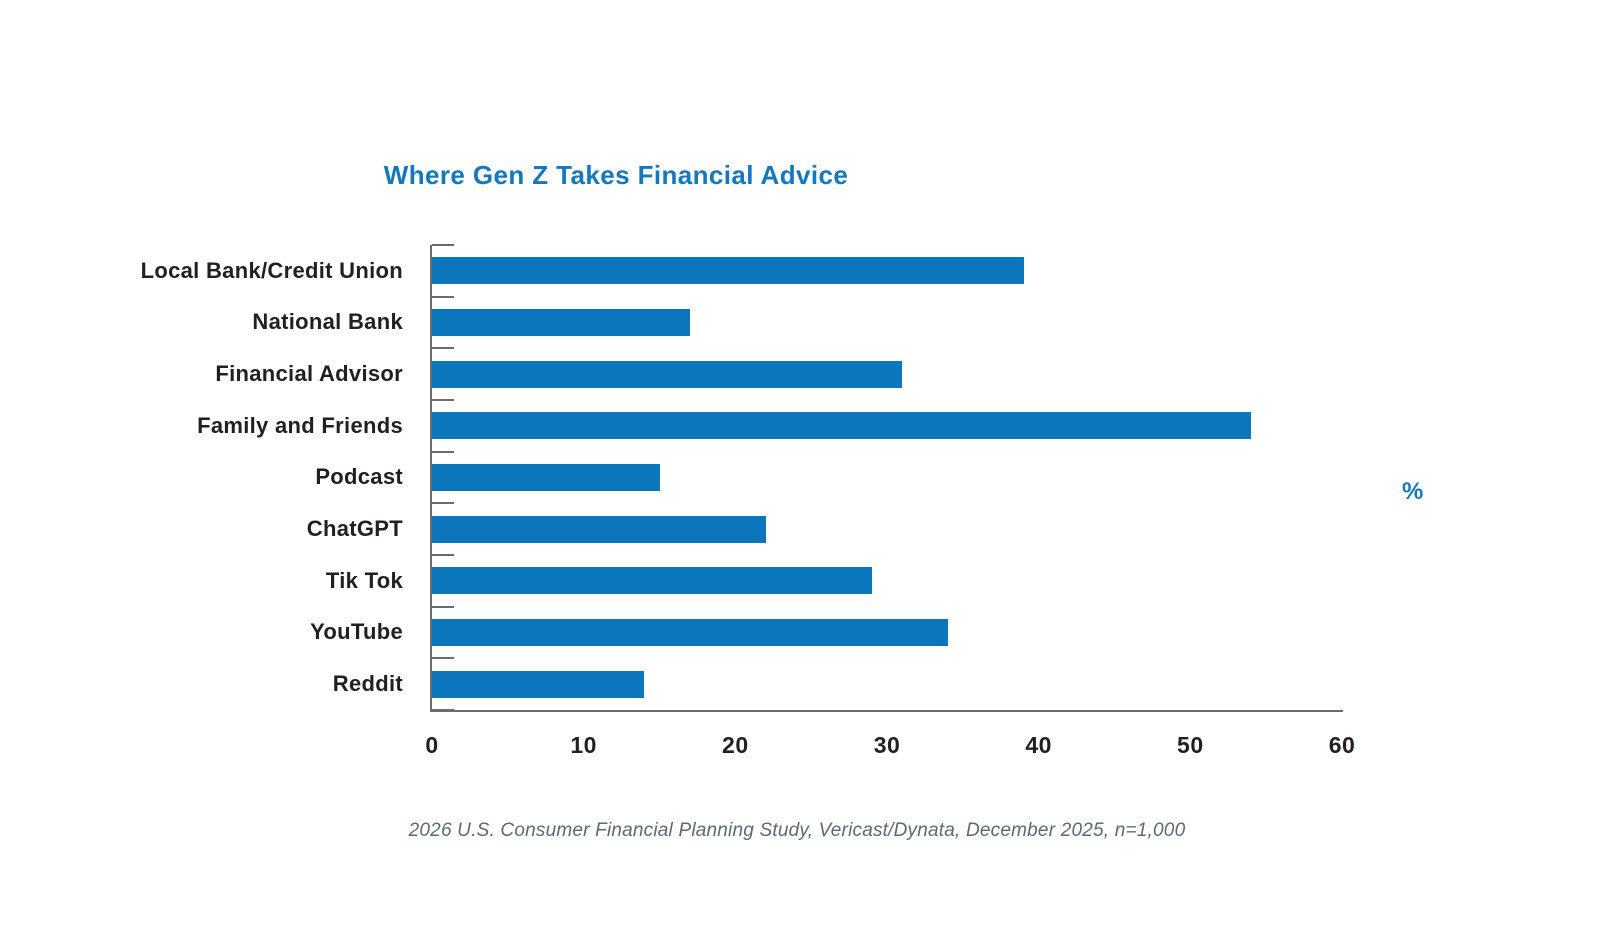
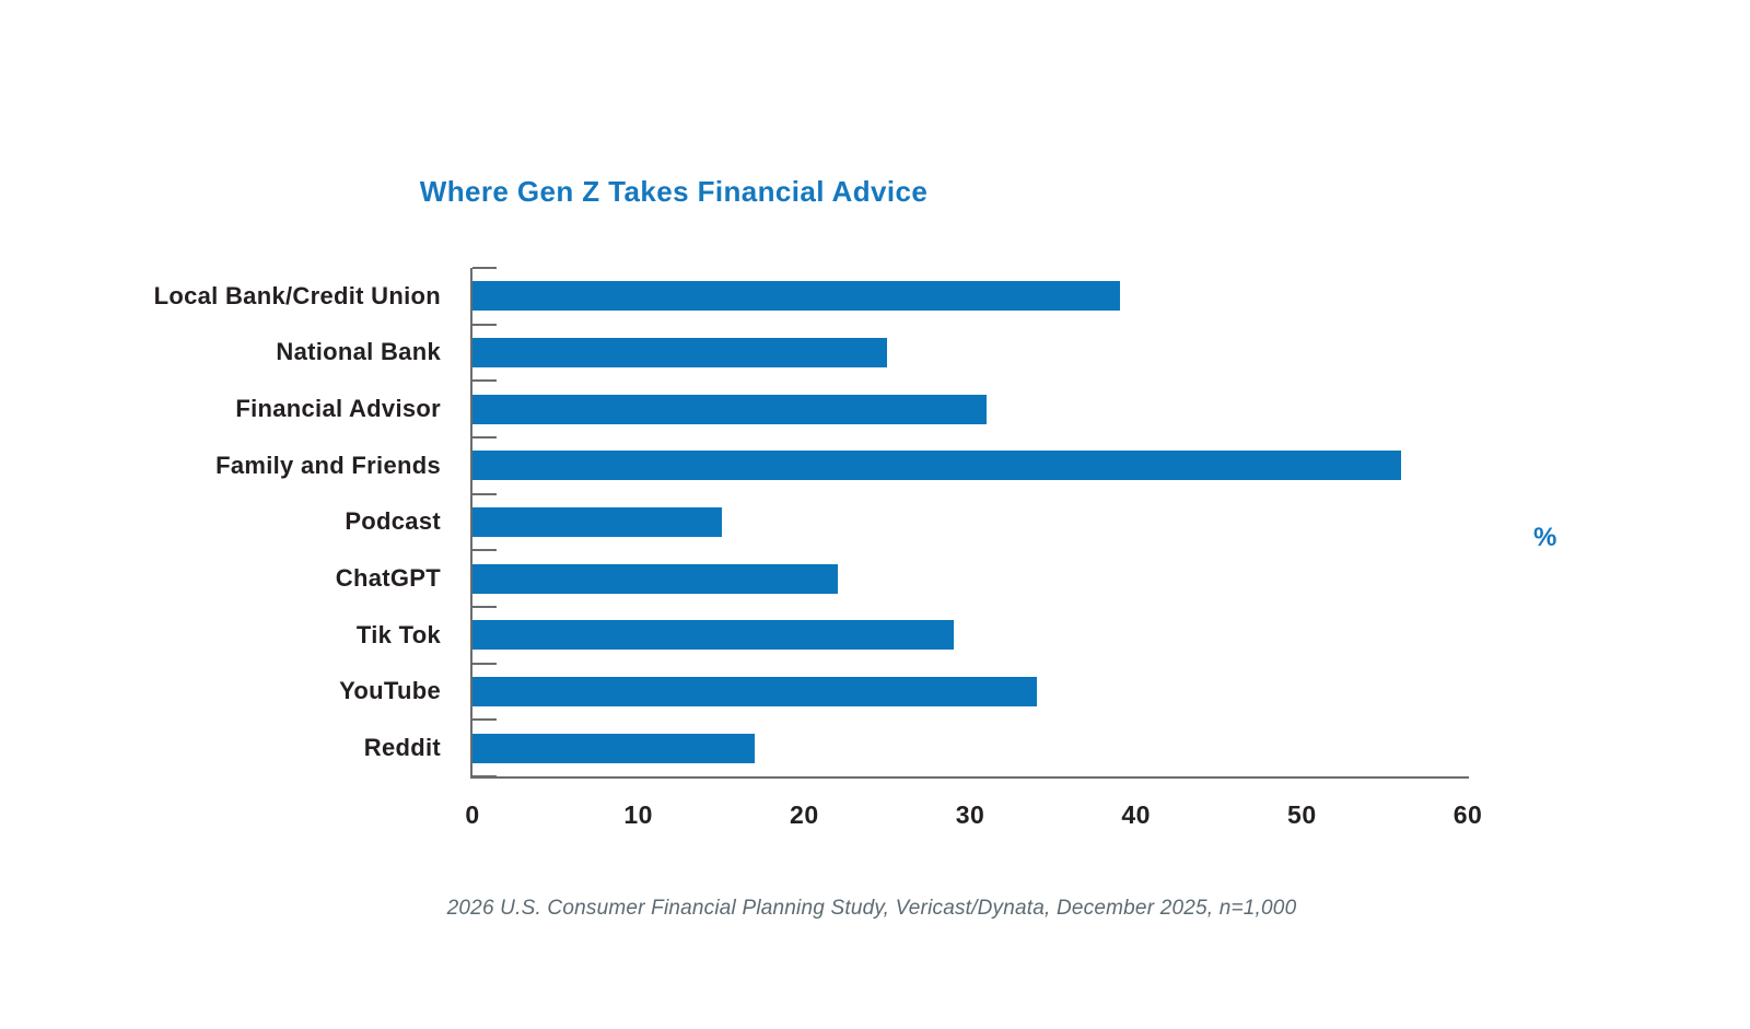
National Bank: 17 -> 25
Family and Friends: 54 -> 56
Reddit: 14 -> 17
